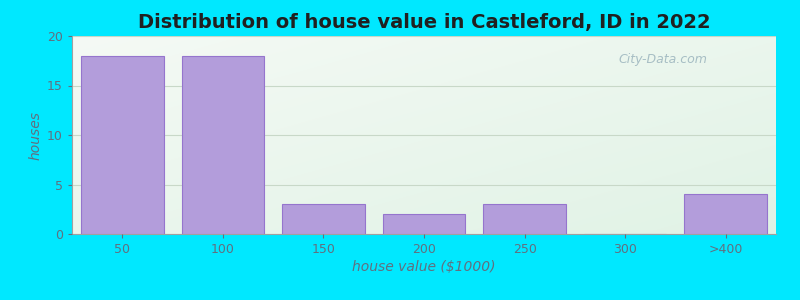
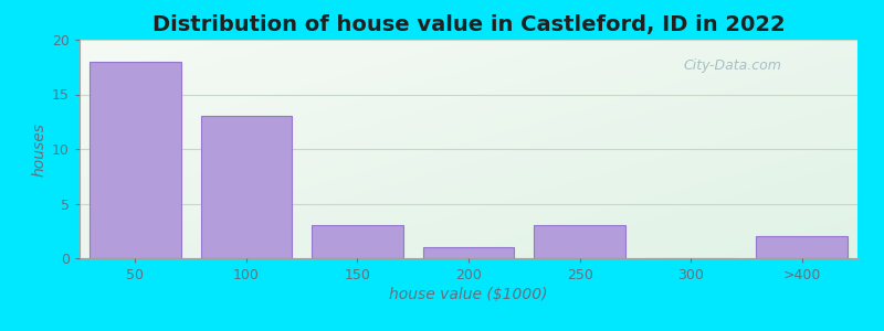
100: 18 -> 13
200: 2 -> 1
>400: 4 -> 2
